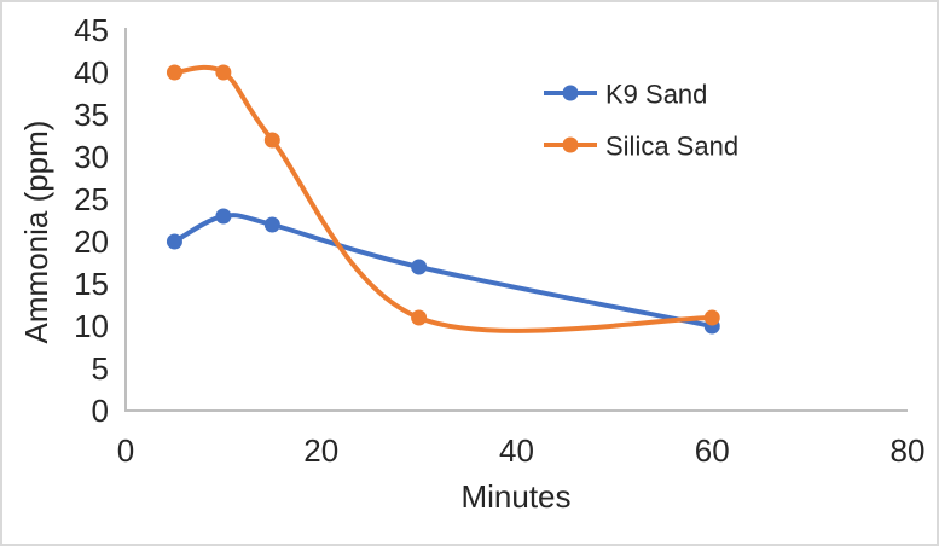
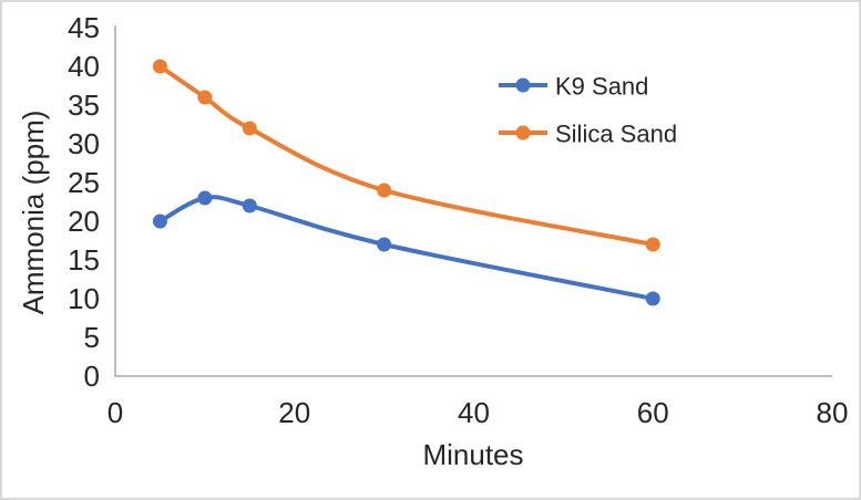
Silica Sand/10: 40 -> 36
Silica Sand/30: 11 -> 24
Silica Sand/60: 11 -> 17
